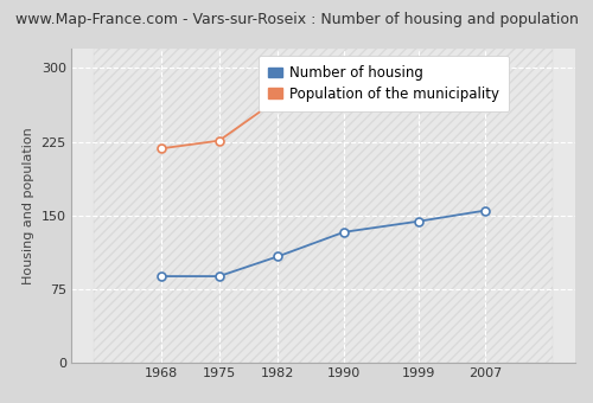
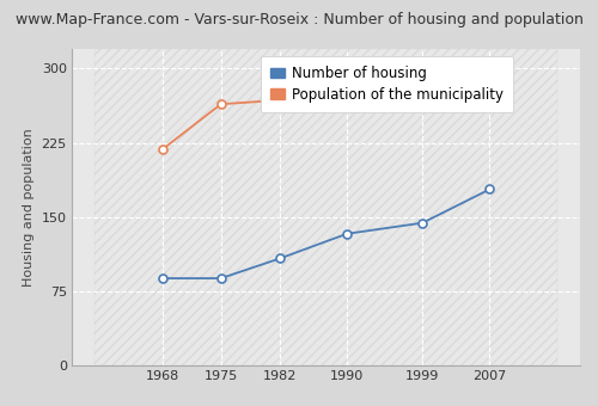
Population of the municipality/1975: 226 -> 264
Number of housing/2007: 155 -> 178
